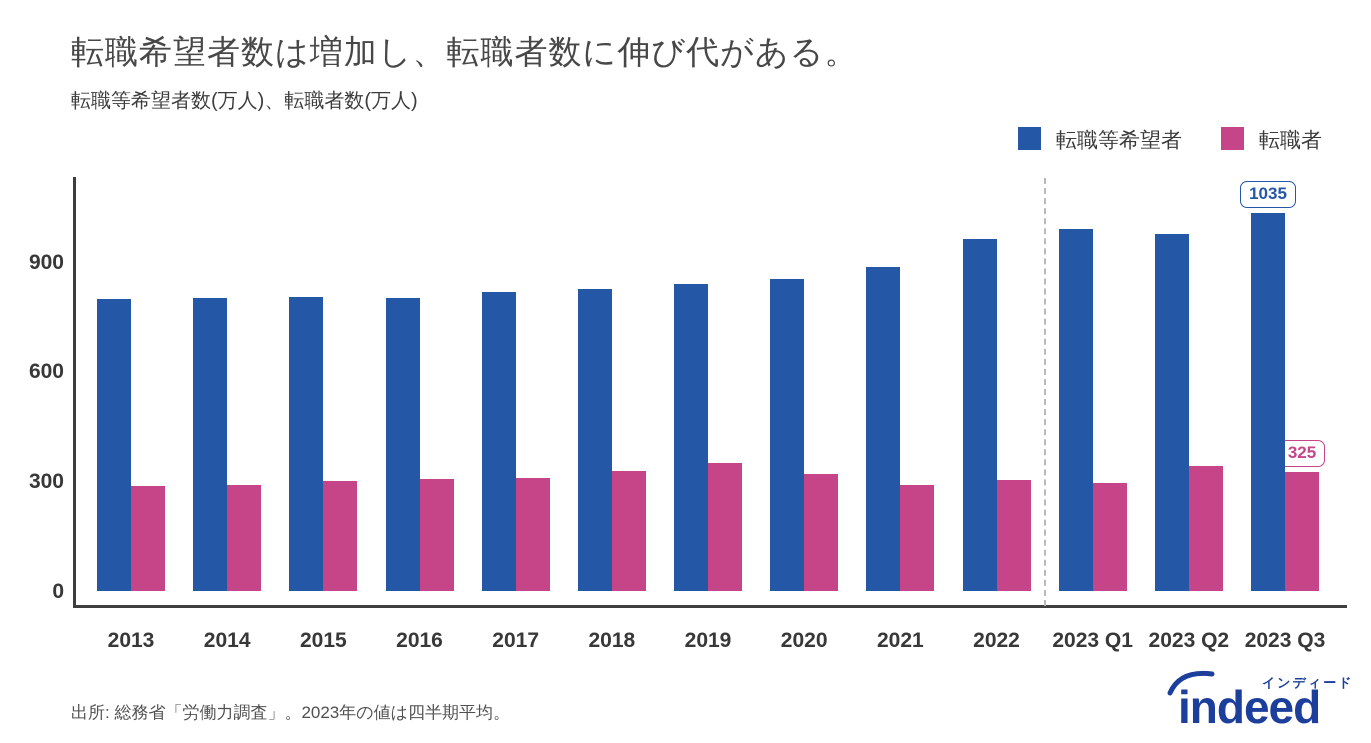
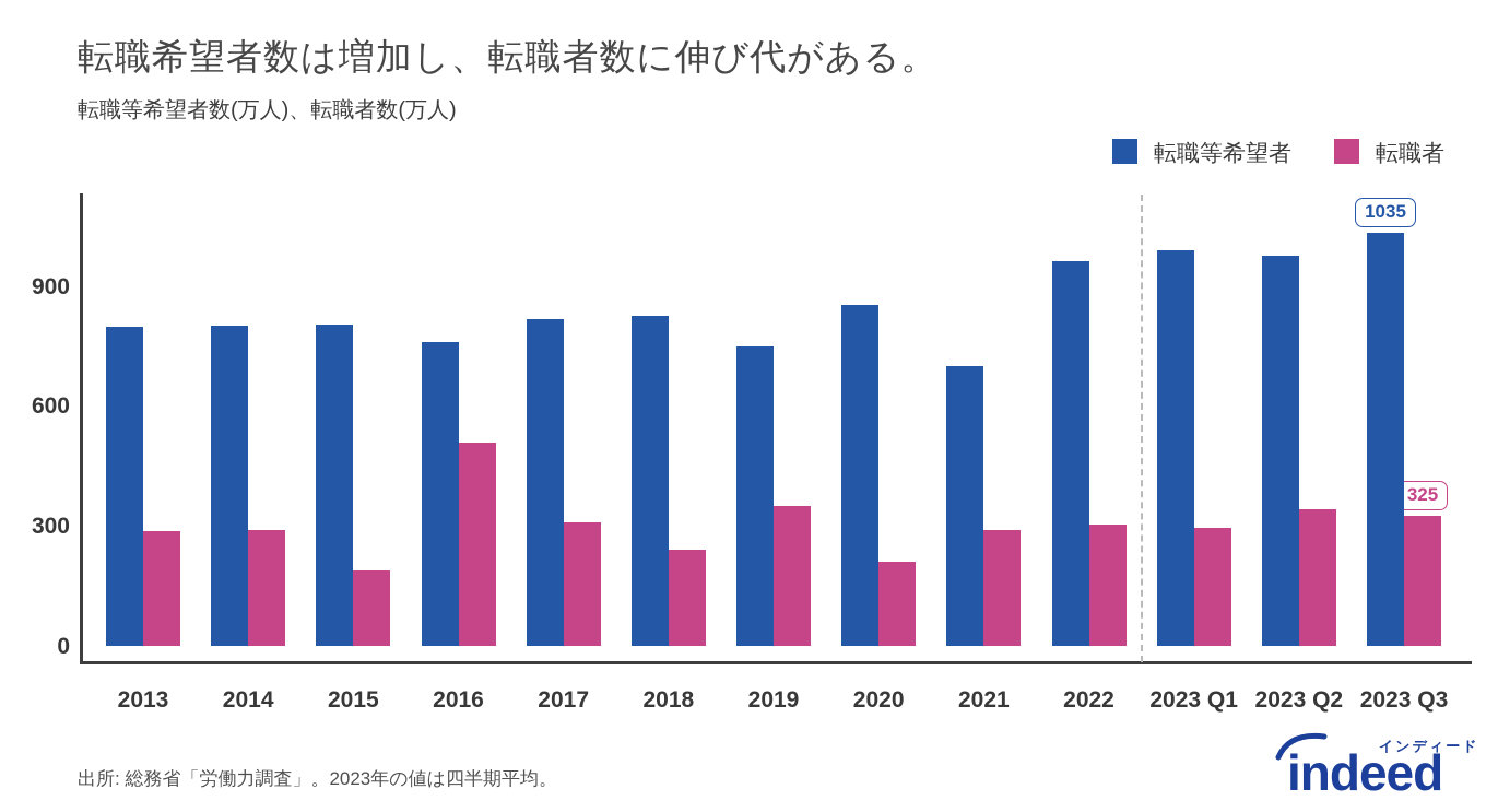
転職者/2015: 300 -> 190
転職等希望者/2016: 800 -> 760
転職者/2016: 310 -> 510
転職者/2018: 330 -> 240
転職等希望者/2019: 840 -> 750
転職者/2020: 320 -> 210
転職等希望者/2021: 890 -> 700
